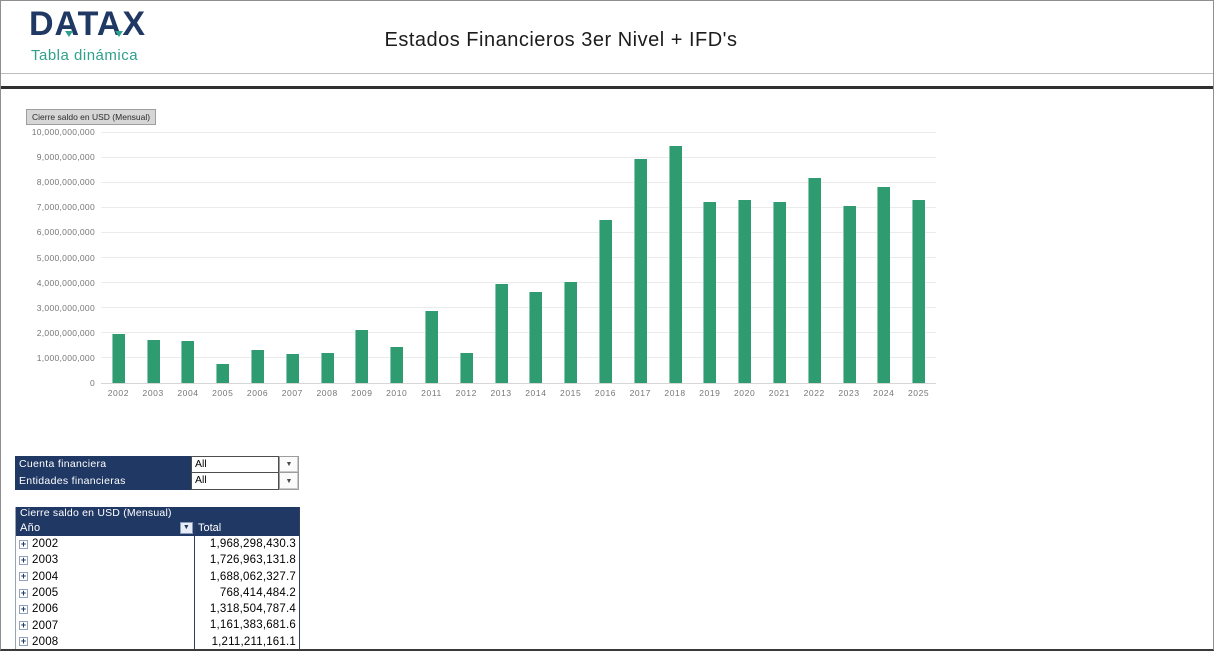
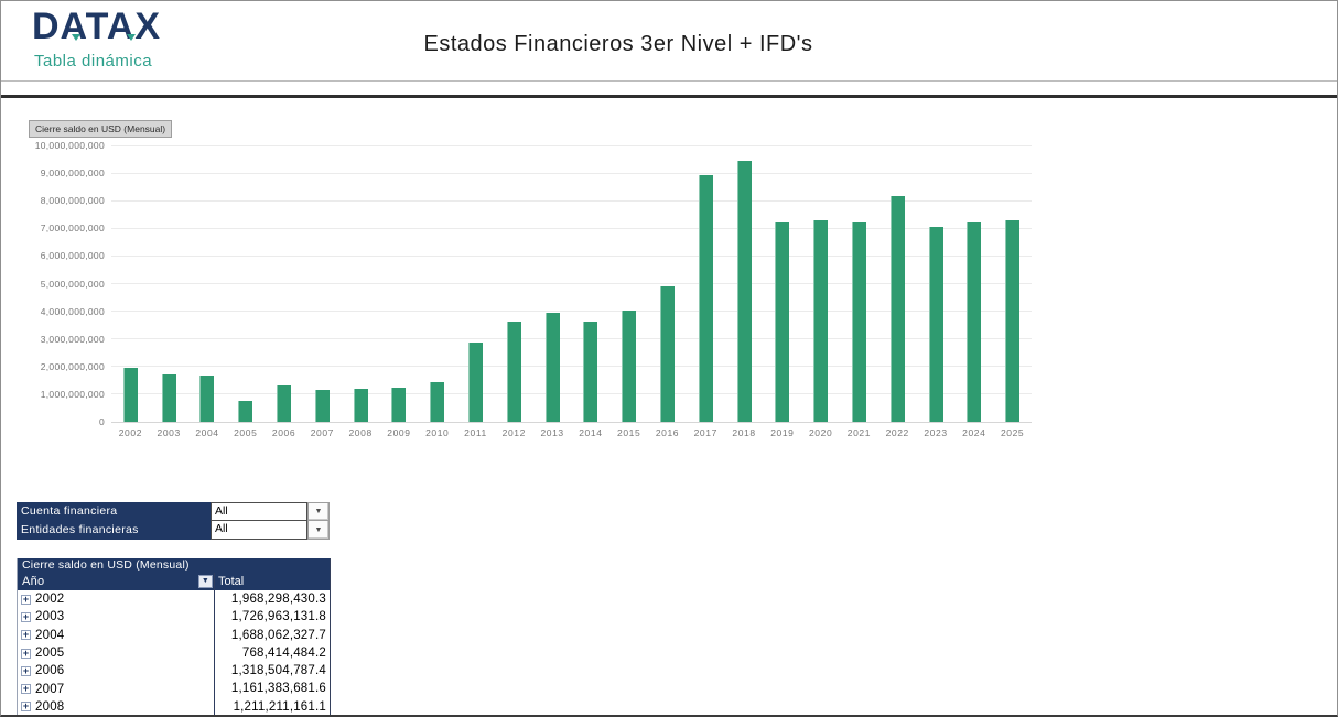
2009: 2100000000 -> 1200000000
2012: 1200000000 -> 3600000000
2016: 6500000000 -> 4900000000
2024: 7800000000 -> 7200000000
